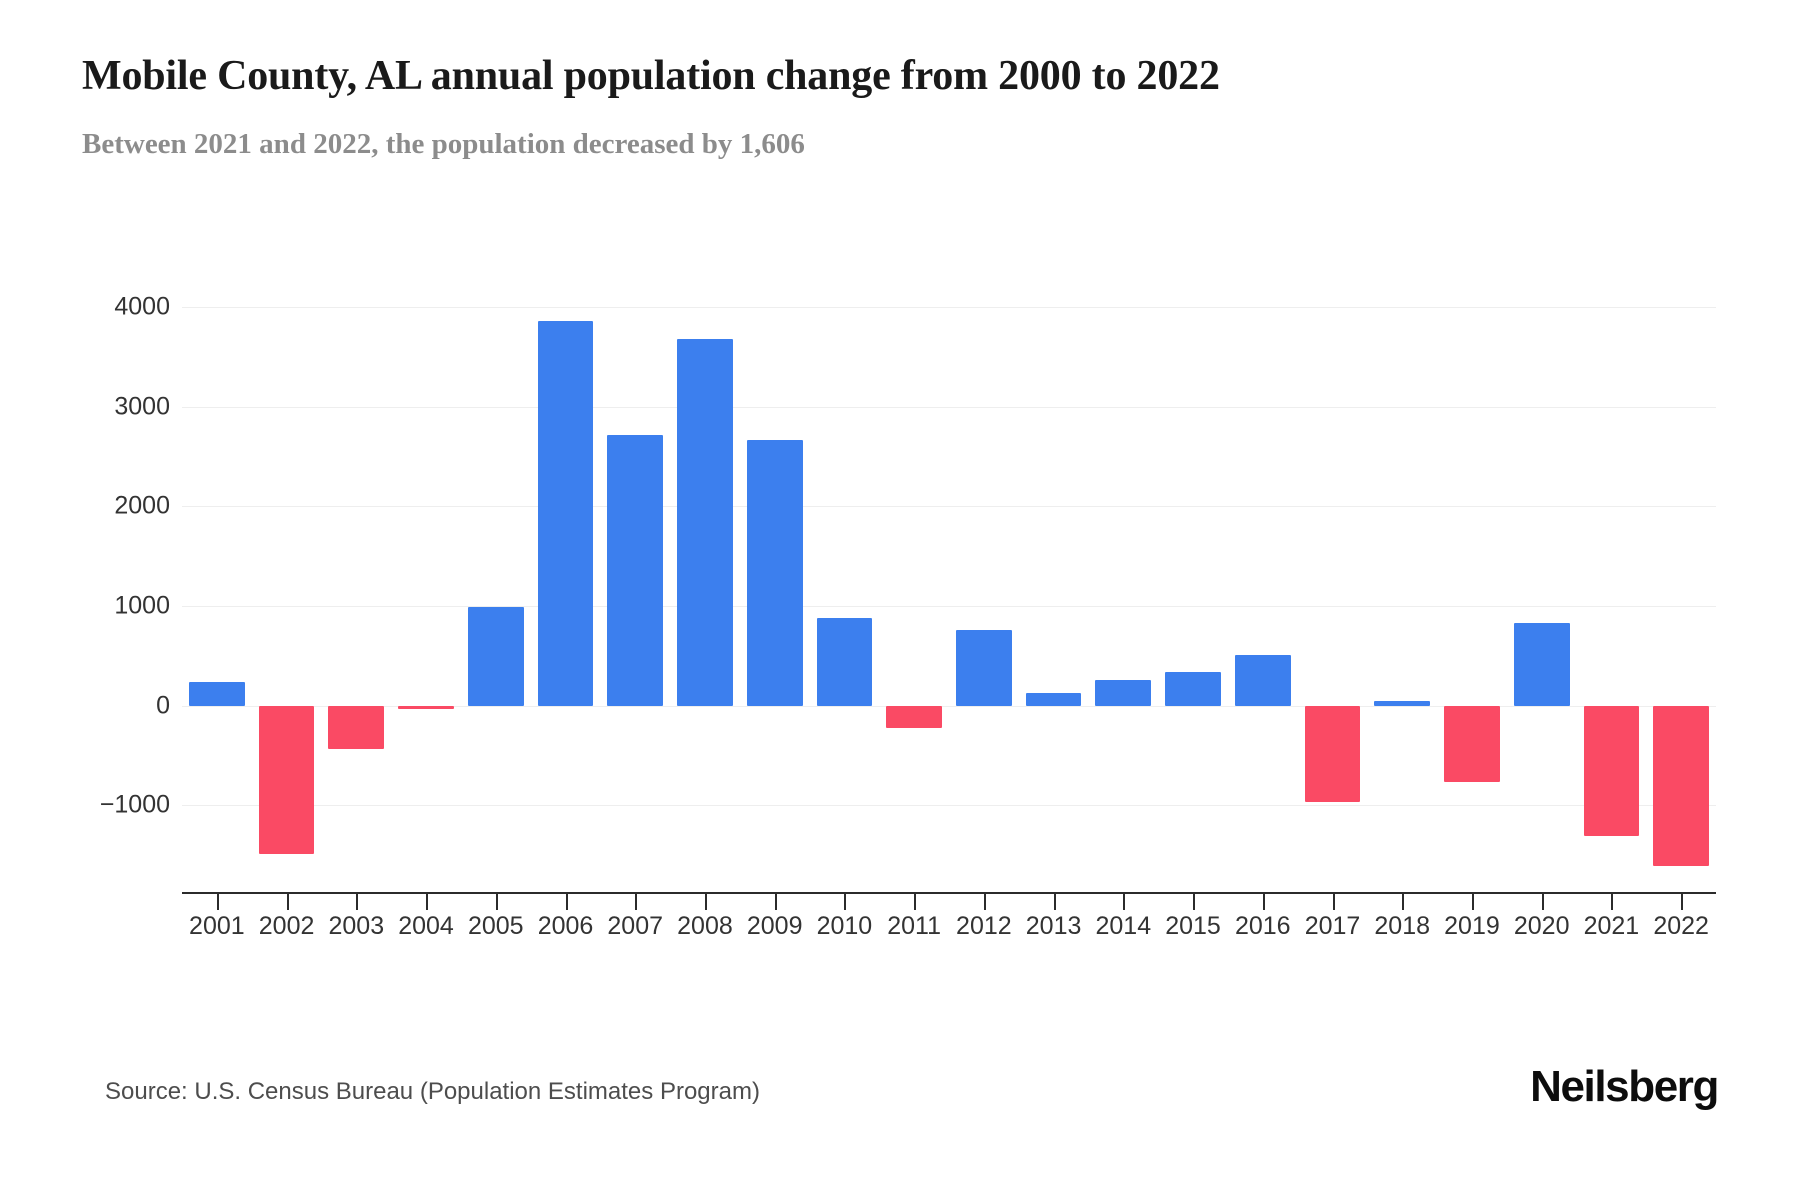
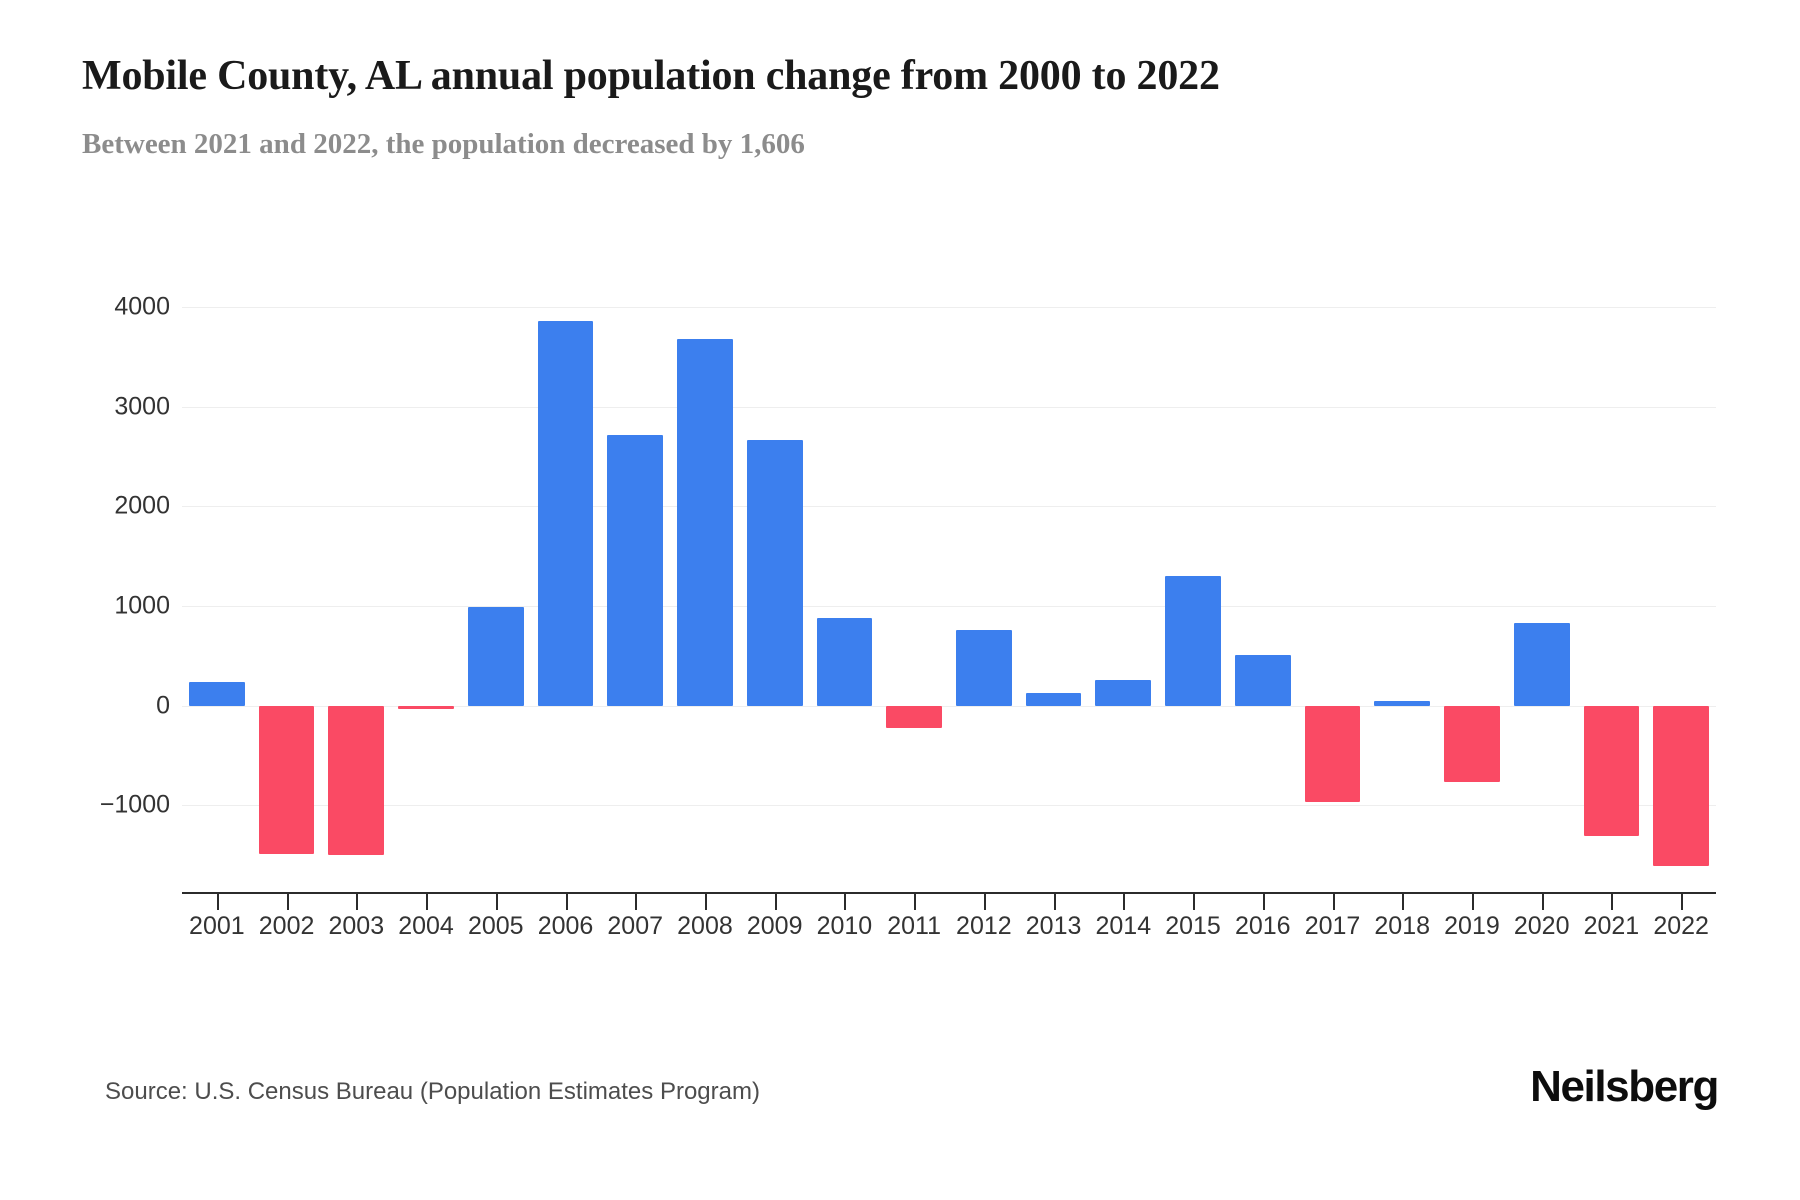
2003: -400 -> -1500
2015: 300 -> 1300
